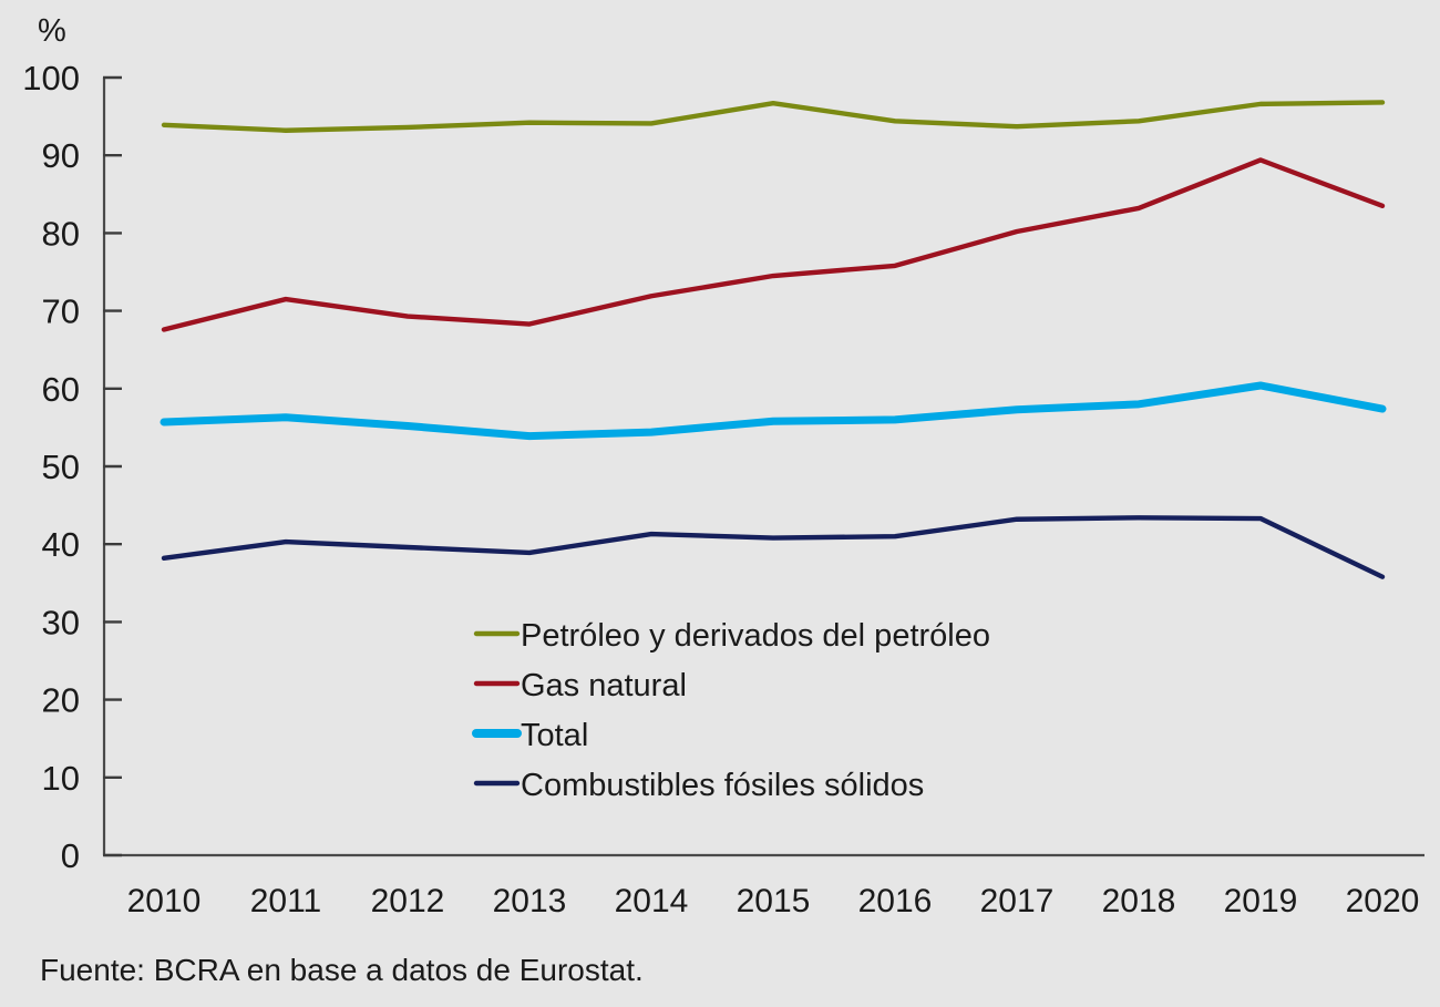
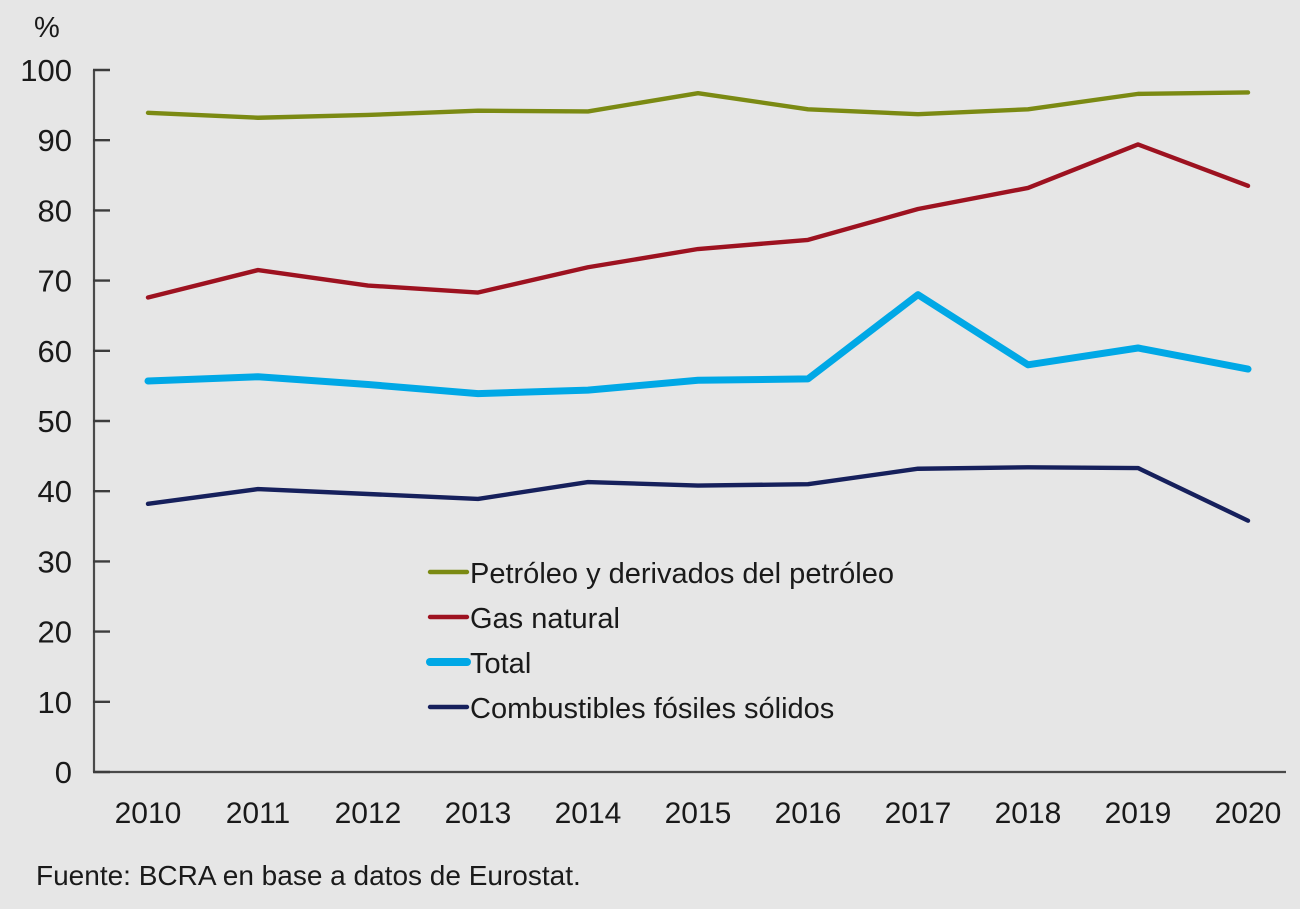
Total/2017: 57 -> 68
